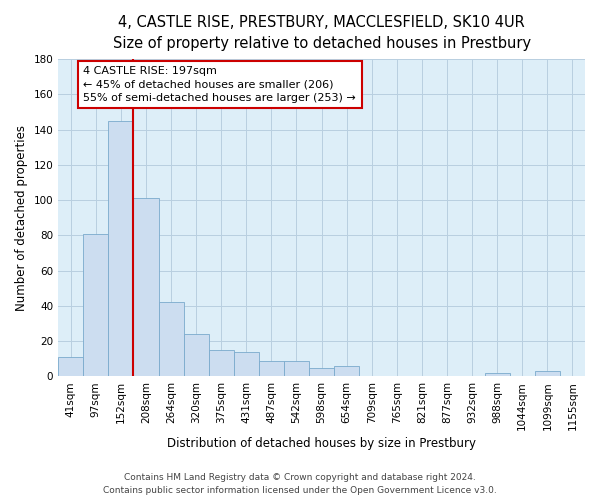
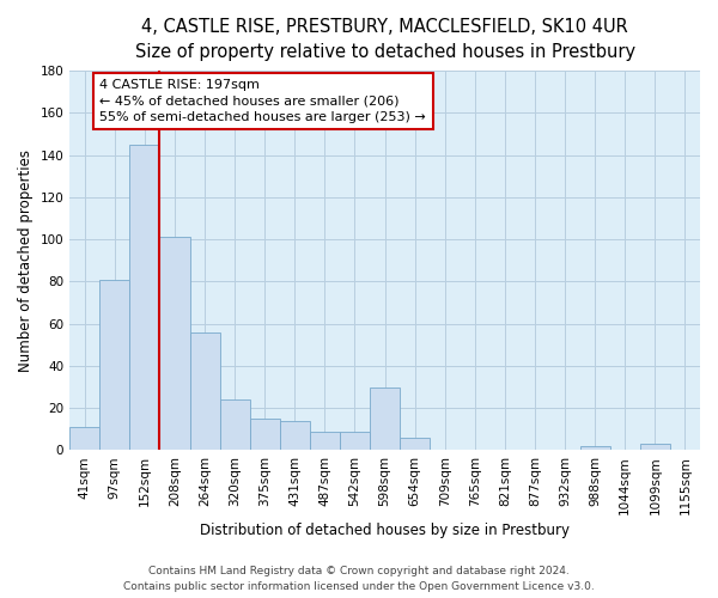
264sqm: 42 -> 56
598sqm: 5 -> 30
